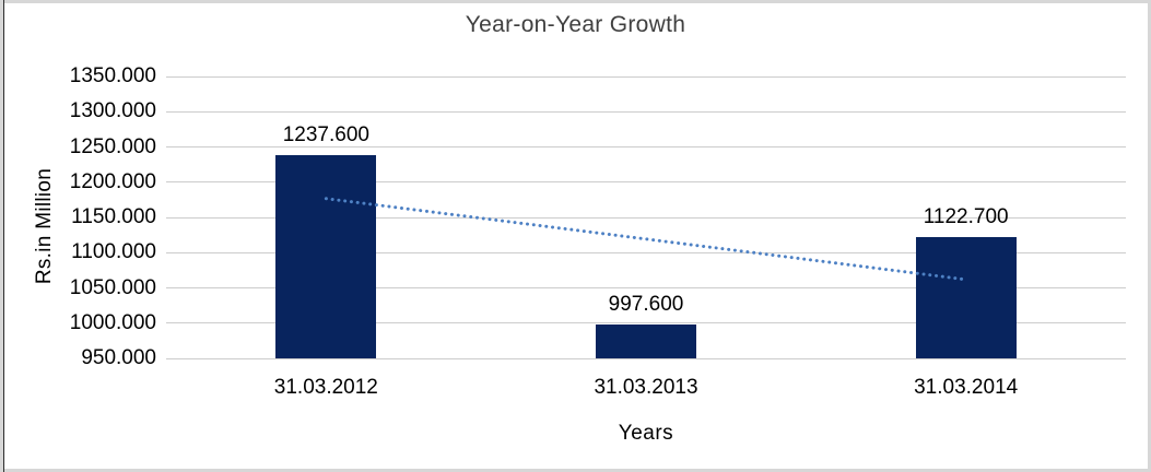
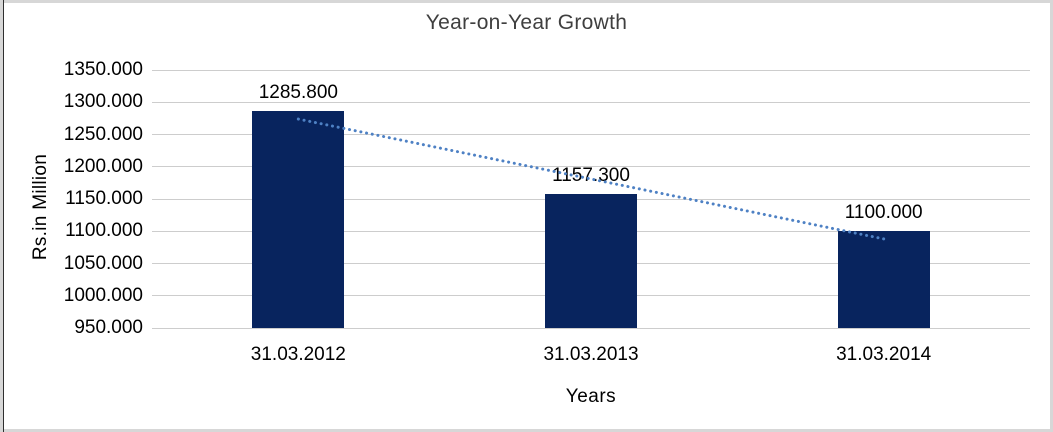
31.03.2012: 1237.600 -> 1285.800
31.03.2013: 997.600 -> 1157.300
31.03.2014: 1122.700 -> 1100.000
